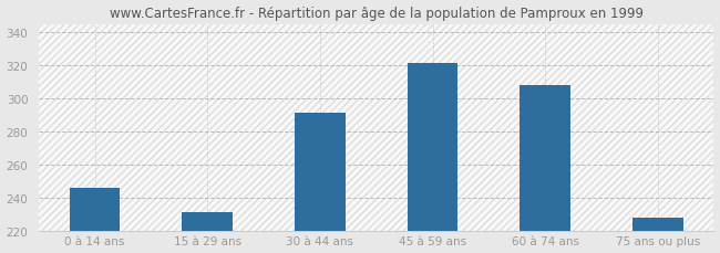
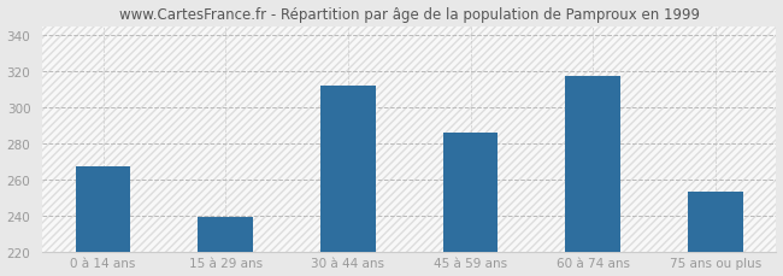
0 à 14 ans: 246 -> 267
15 à 29 ans: 231 -> 239
30 à 44 ans: 291 -> 312
45 à 59 ans: 321 -> 286
60 à 74 ans: 308 -> 317
75 ans ou plus: 228 -> 253
